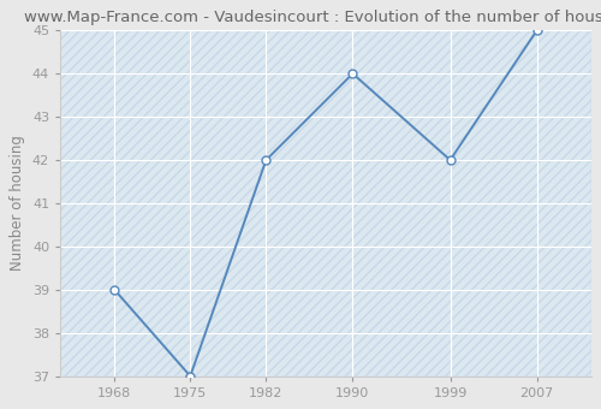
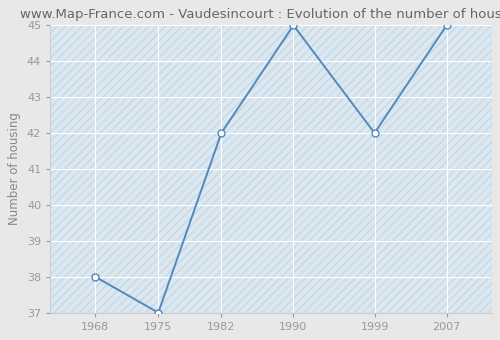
1968: 39 -> 38
1990: 44 -> 45
